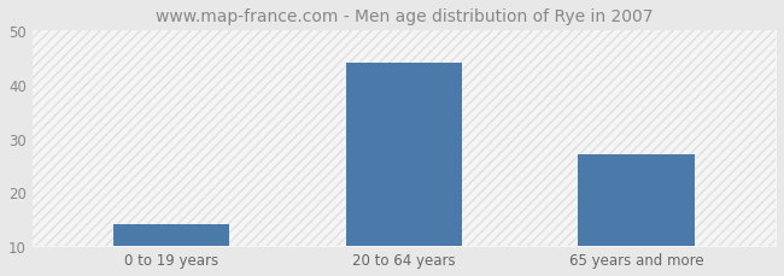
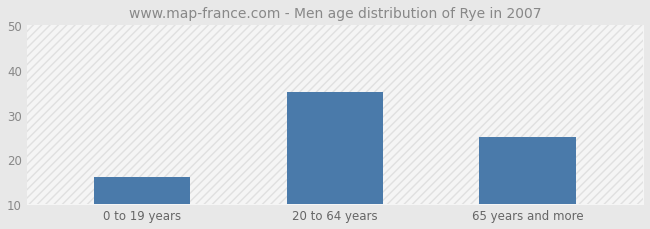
0 to 19 years: 14 -> 16
20 to 64 years: 44 -> 35
65 years and more: 27 -> 25
